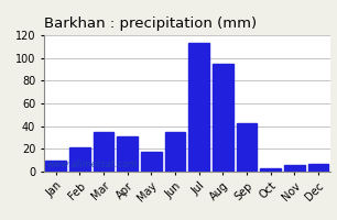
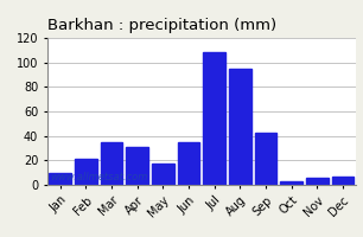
Jul: 113 -> 108
